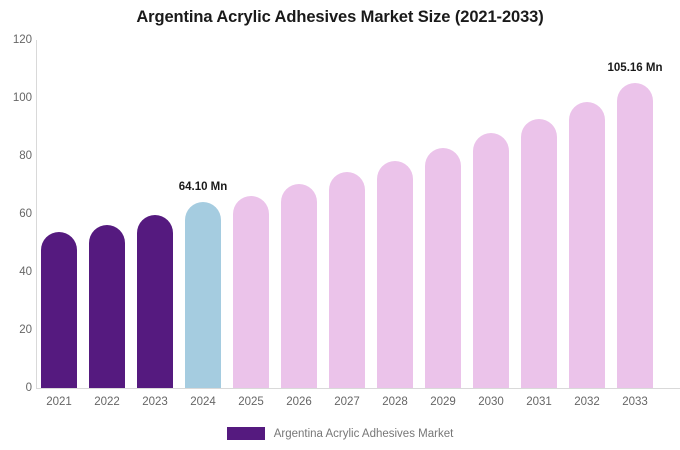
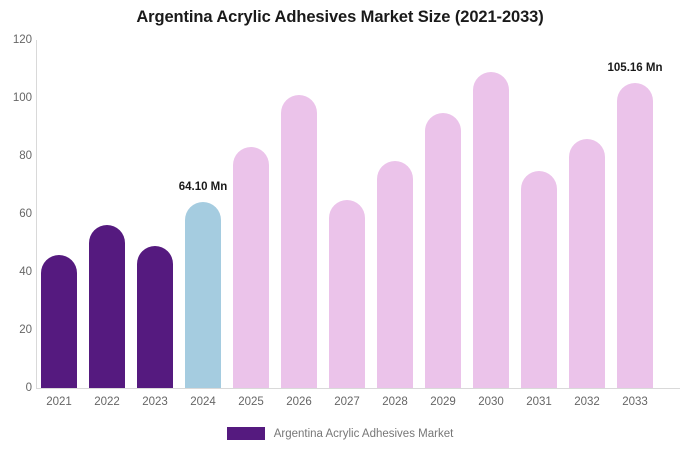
2021: 54 -> 46
2023: 60 -> 49
2025: 66 -> 83
2026: 70 -> 101
2027: 74 -> 65
2029: 83 -> 95
2030: 88 -> 109
2031: 93 -> 75
2032: 98 -> 86
